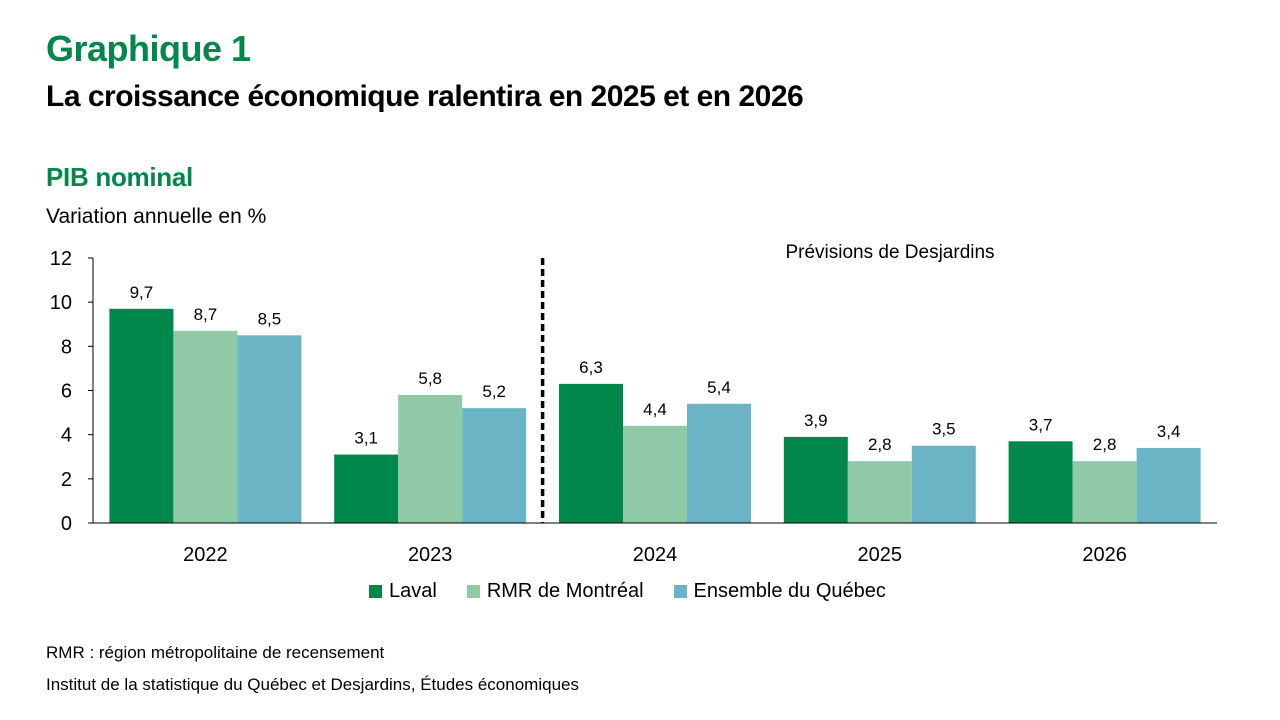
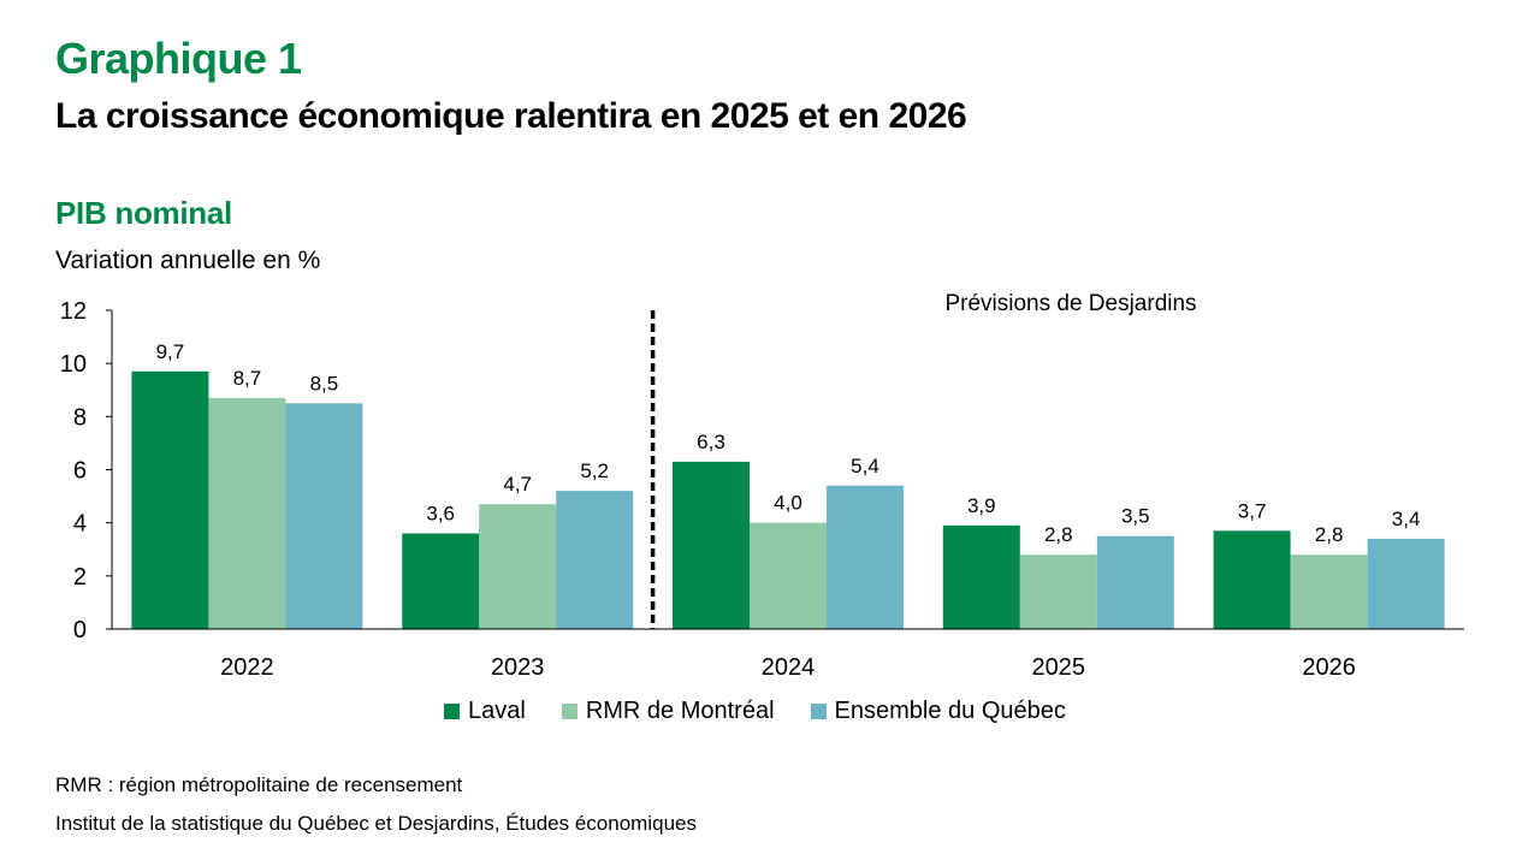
Laval/2023: 3,1 -> 3,6
RMR de Montréal/2023: 5,8 -> 4,7
RMR de Montréal/2024: 4,4 -> 4,0
